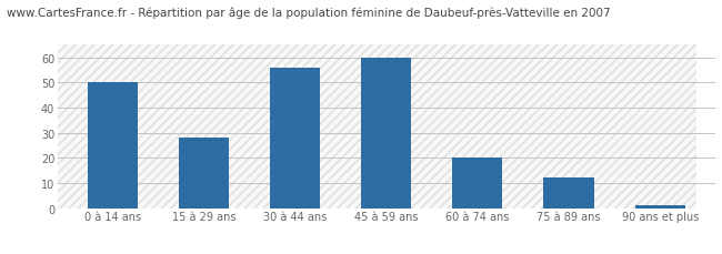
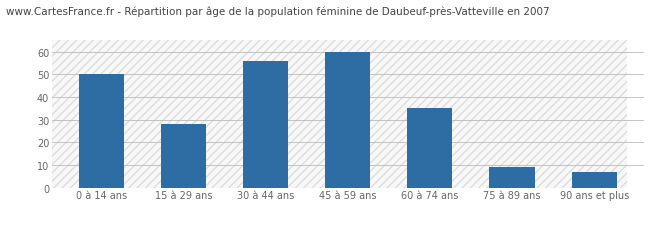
60 à 74 ans: 20 -> 35
75 à 89 ans: 12 -> 9
90 ans et plus: 1 -> 7
